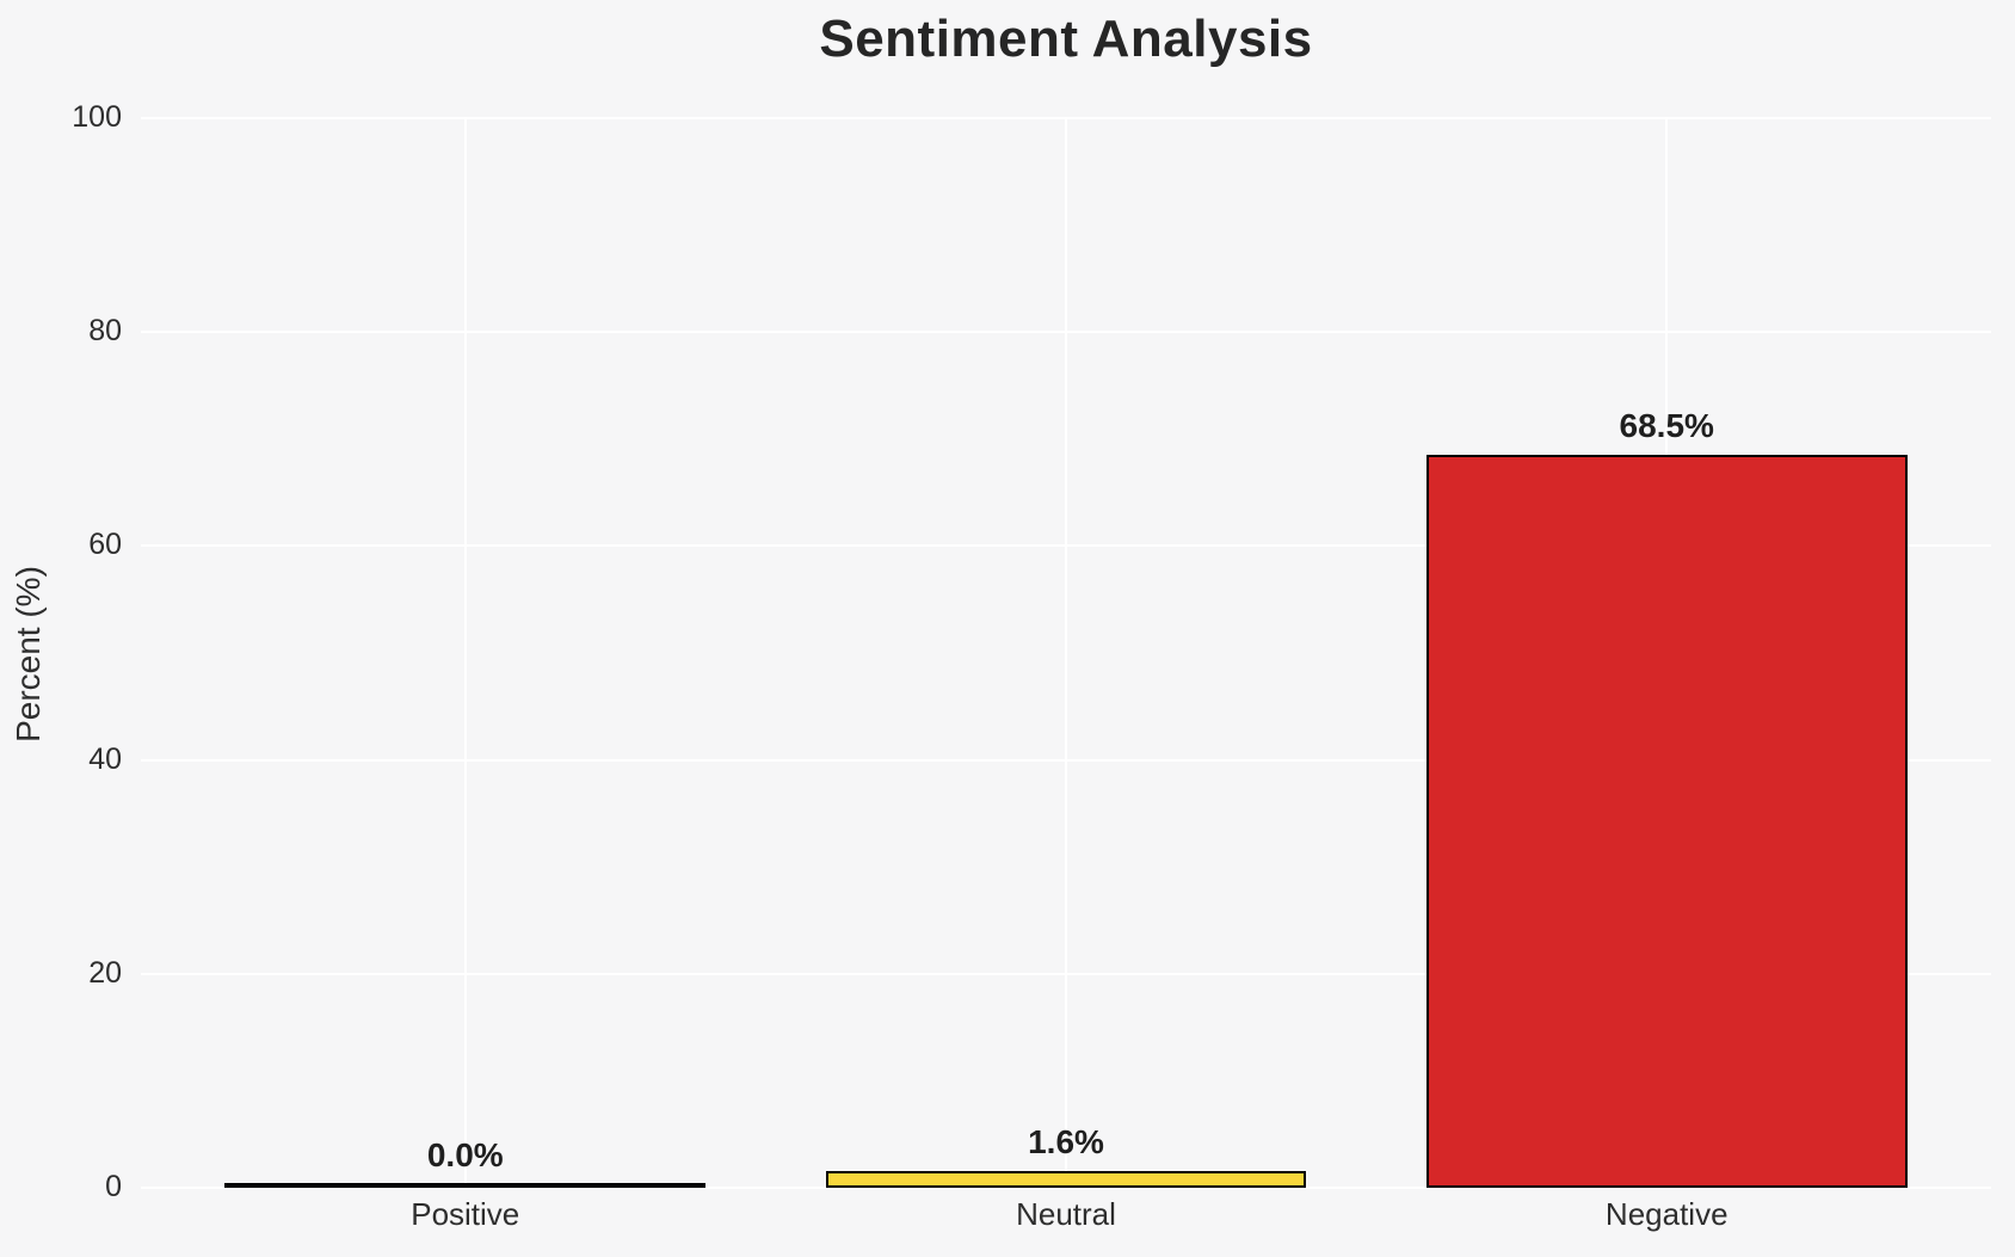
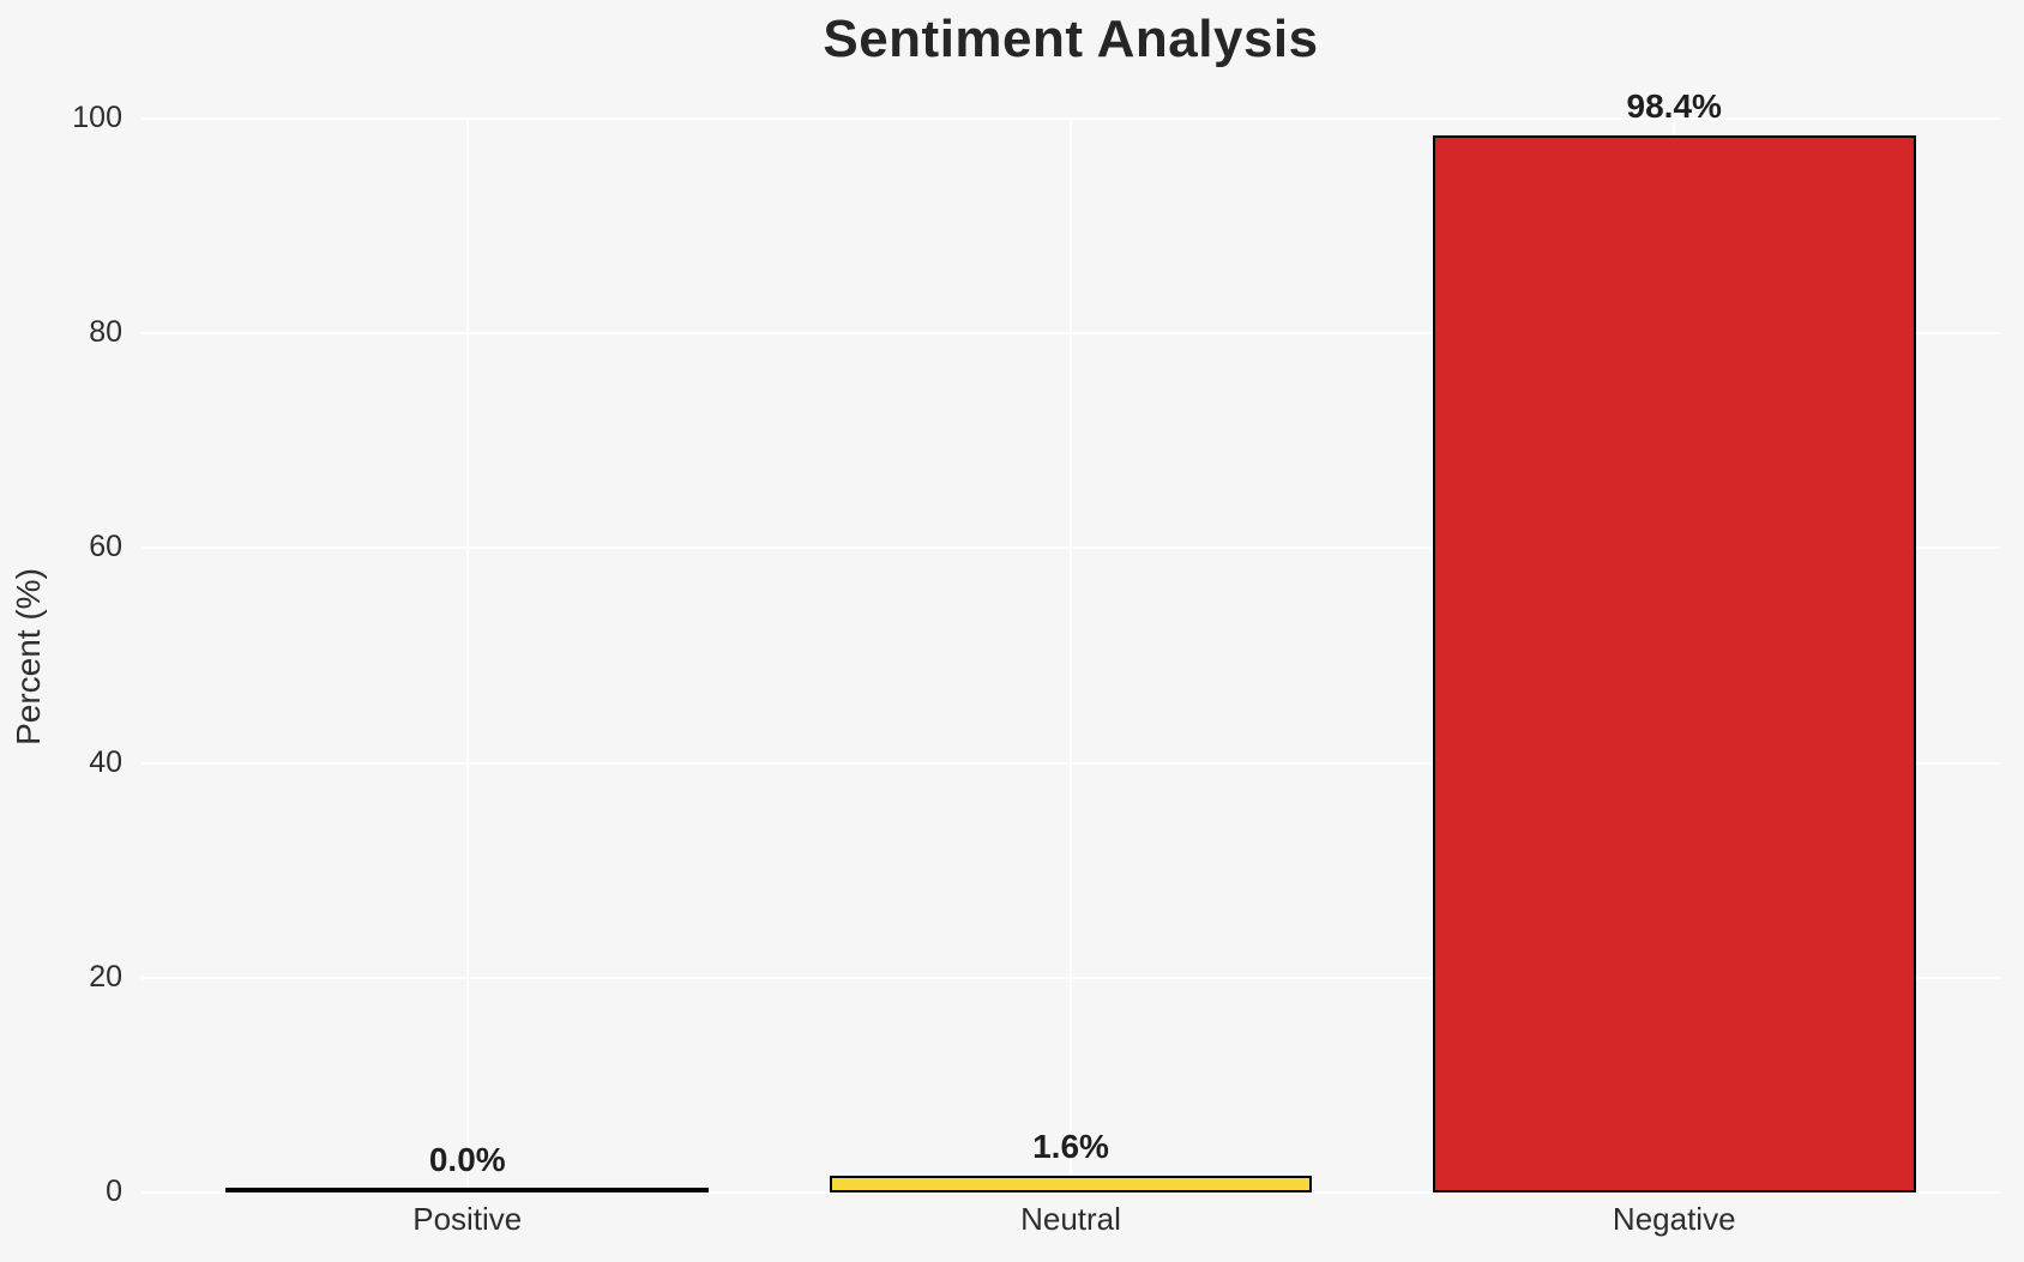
Negative: 68.5% -> 98.4%
